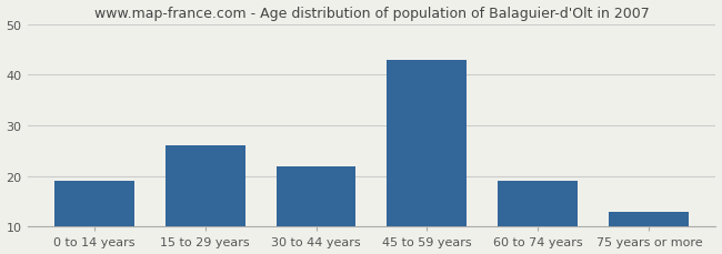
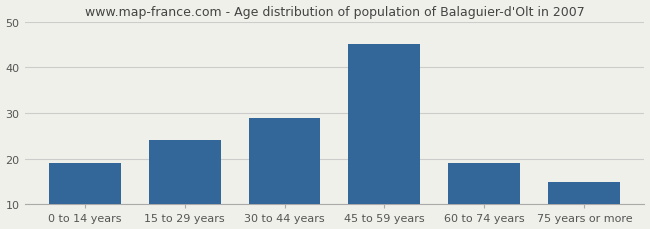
15 to 29 years: 26 -> 24
30 to 44 years: 22 -> 29
45 to 59 years: 43 -> 45
75 years or more: 13 -> 15
